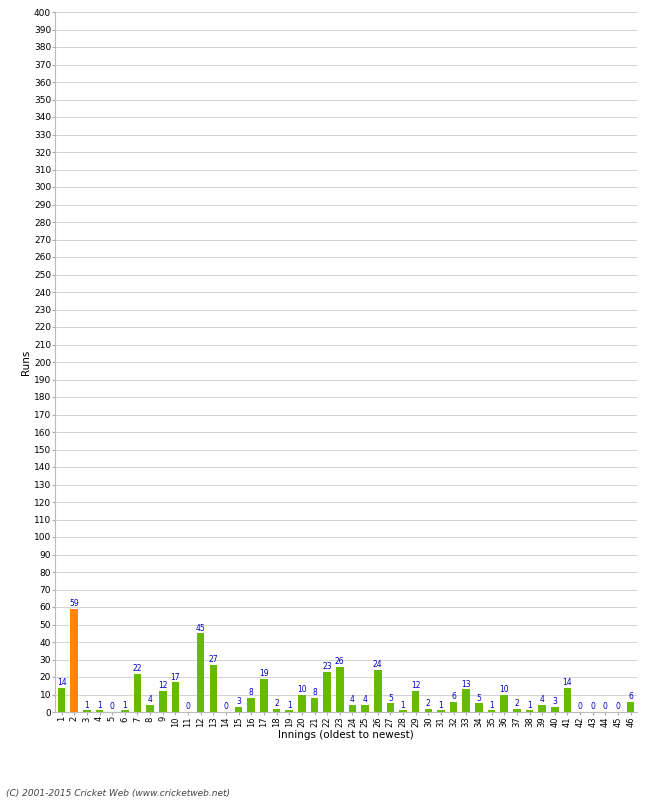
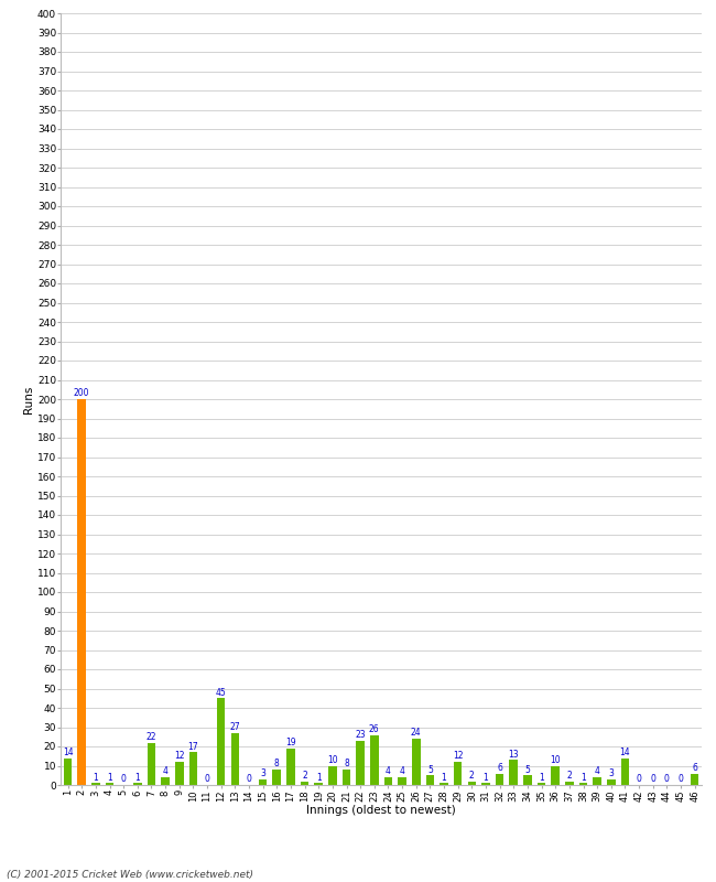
2: 59 -> 200
